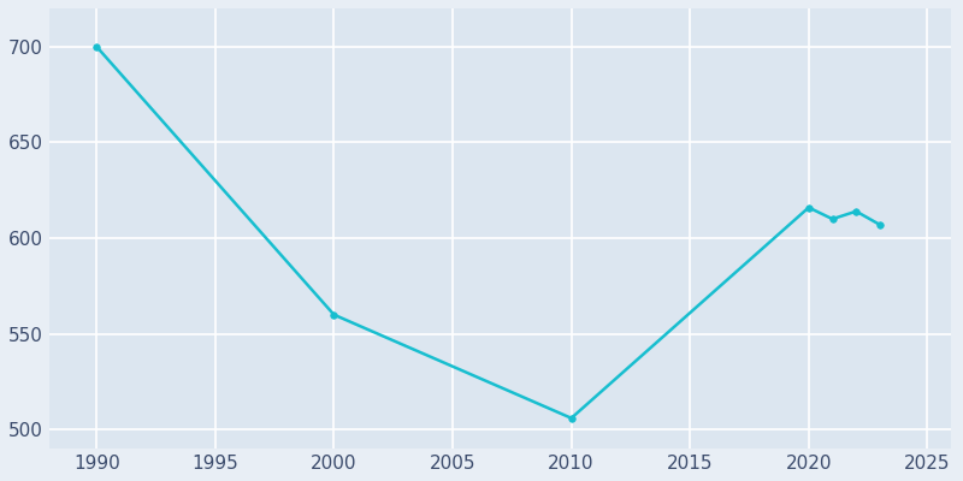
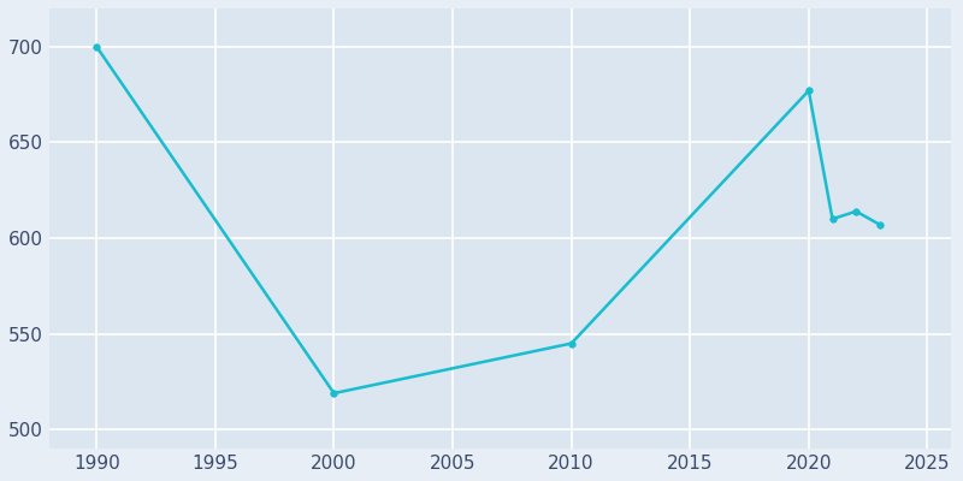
2000: 560 -> 519
2010: 506 -> 545
2020: 616 -> 677
